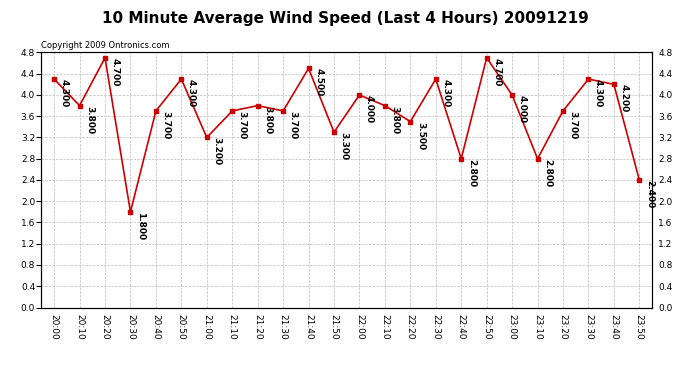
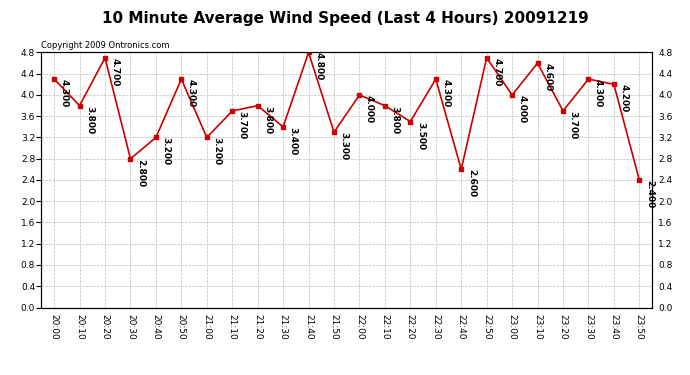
20:30: 1.800 -> 2.800
20:40: 3.700 -> 3.200
21:30: 3.700 -> 3.400
21:40: 4.500 -> 4.800
22:40: 2.800 -> 2.600
23:10: 2.800 -> 4.600
